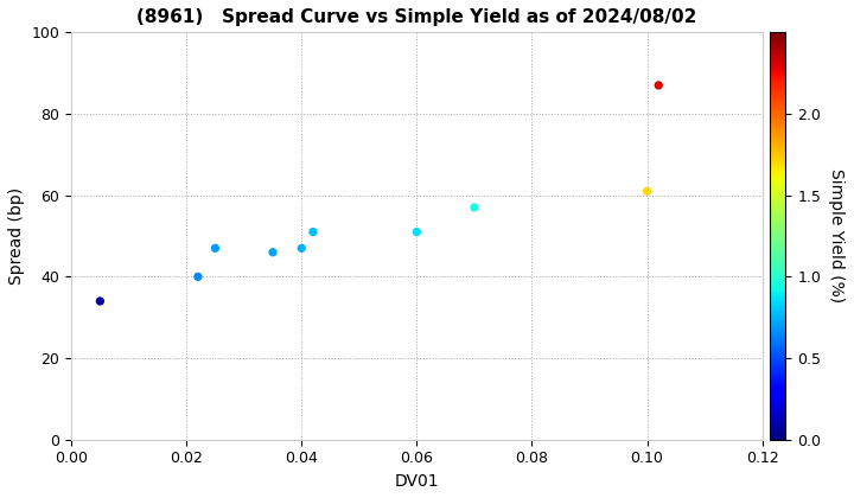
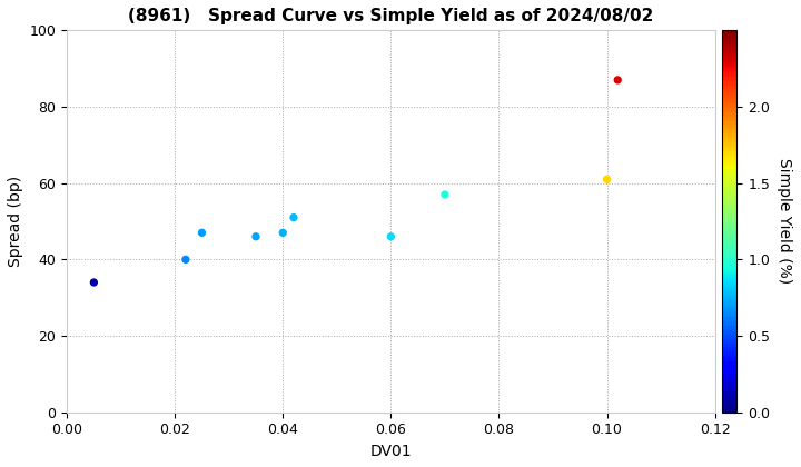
0.06: 51 -> 46
